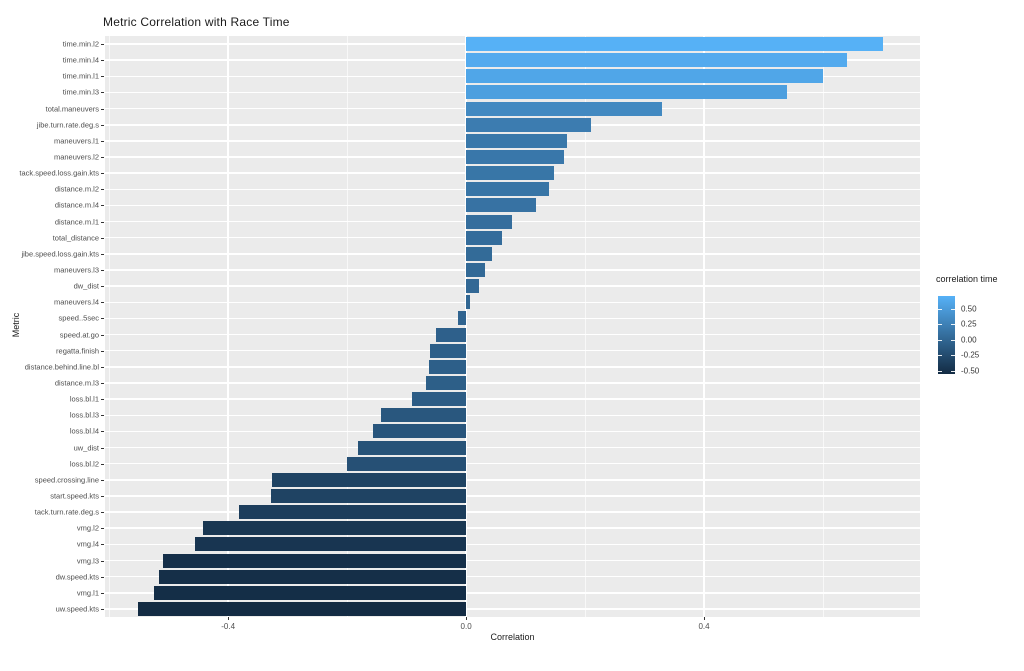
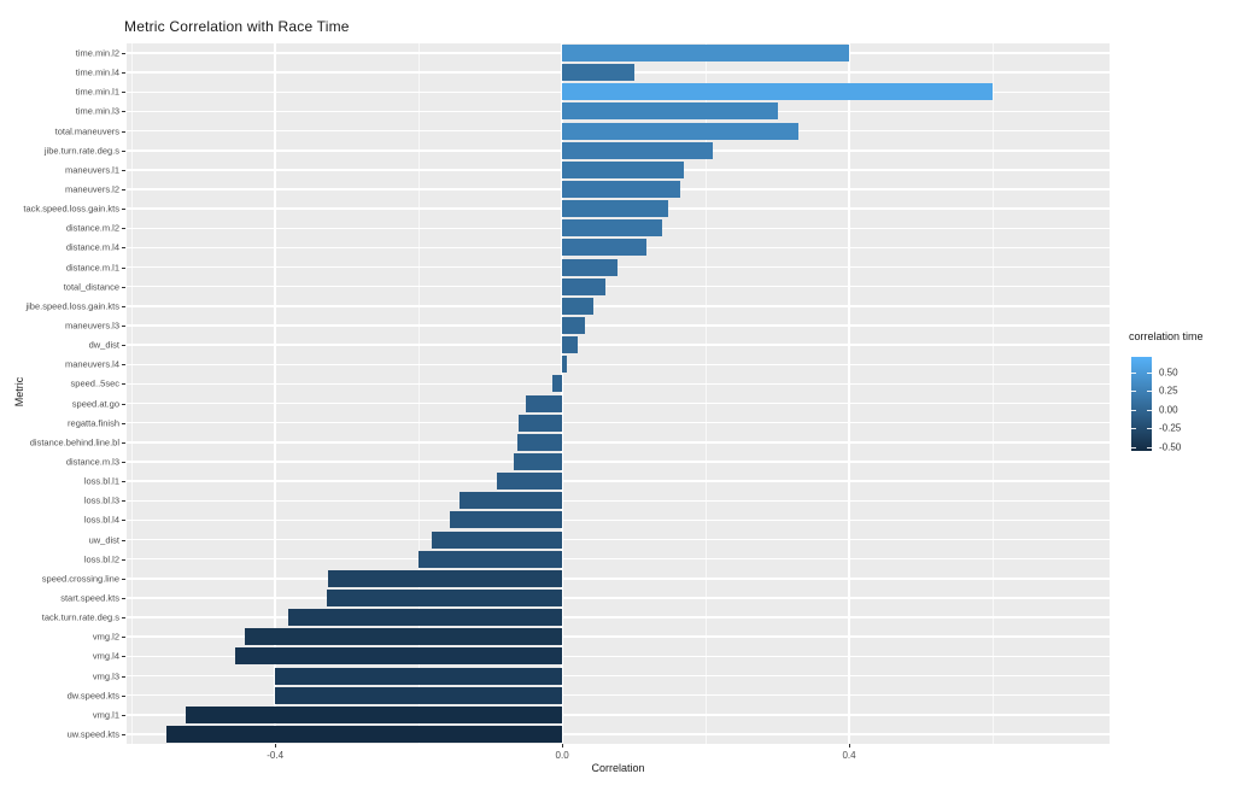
time.min.l2: 0.7 -> 0.4
time.min.l4: 0.6 -> 0.1
time.min.l3: 0.5 -> 0.3
vmg.l3: -0.5 -> -0.4
dw.speed.kts: -0.5 -> -0.4
